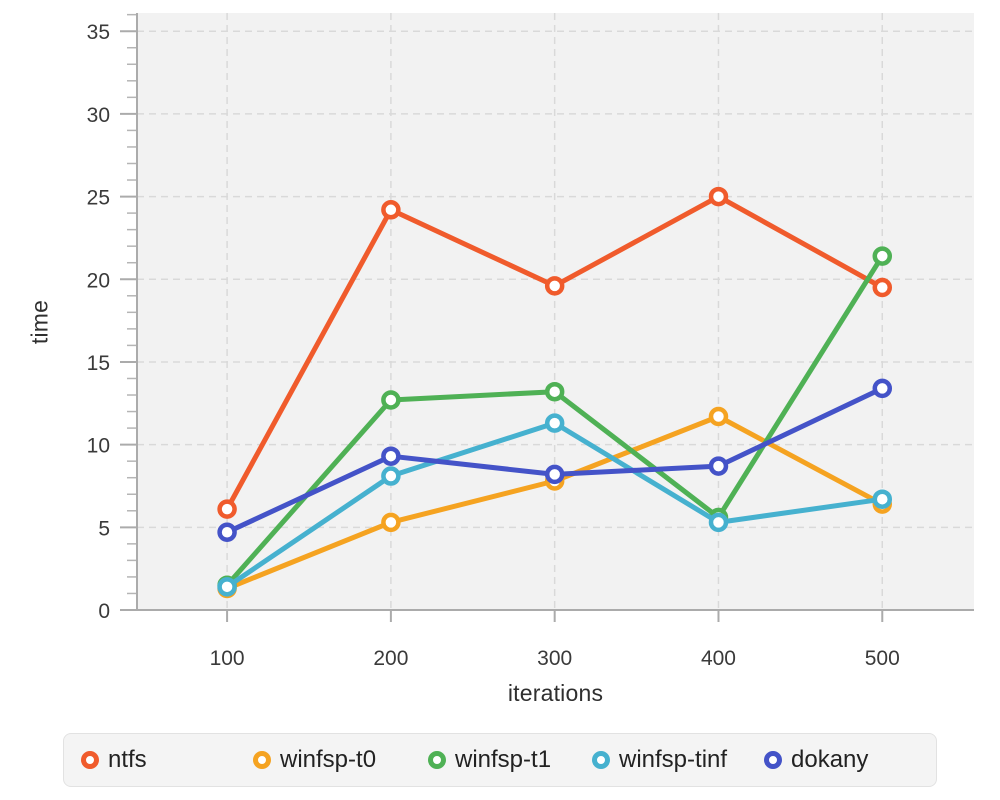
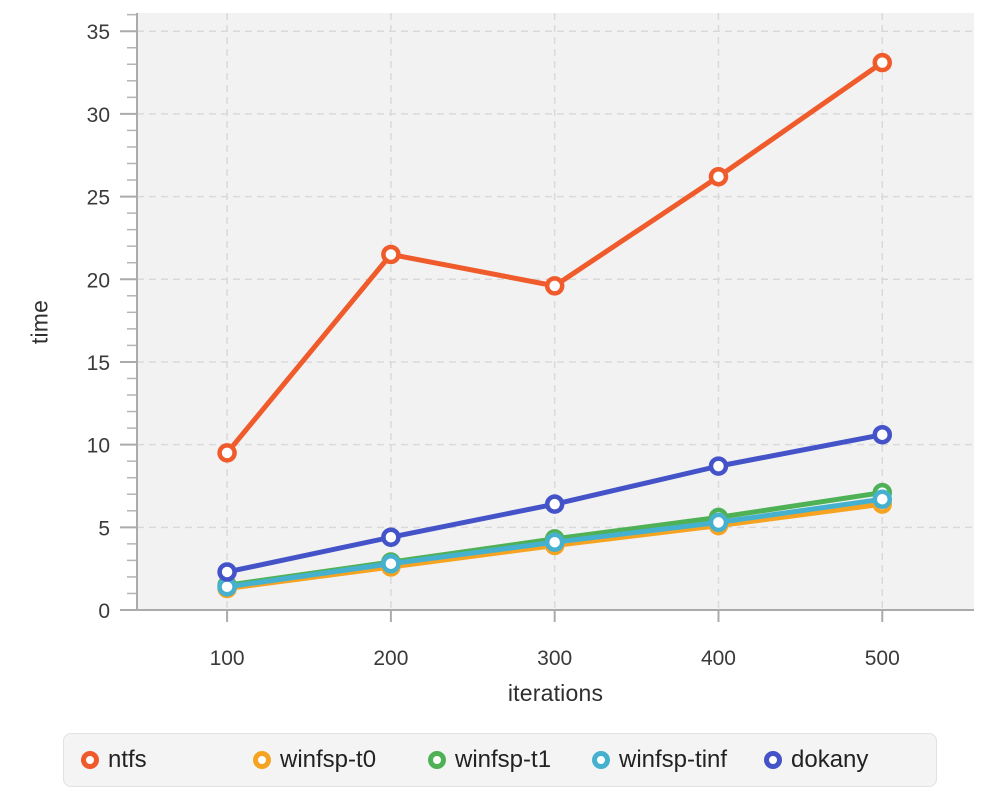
ntfs/100: 6.1 -> 9.5
dokany/100: 4.7 -> 2.3
ntfs/200: 24.2 -> 21.5
winfsp-t0/200: 5.3 -> 2.6
winfsp-t1/200: 12.7 -> 2.9
winfsp-tinf/200: 8.1 -> 2.8
dokany/200: 9.3 -> 4.4
winfsp-t0/300: 7.8 -> 3.9
winfsp-t1/300: 13.2 -> 4.3
winfsp-tinf/300: 11.3 -> 4.1
dokany/300: 8.2 -> 6.4
ntfs/400: 25.0 -> 26.2
winfsp-t0/400: 11.7 -> 5.1
ntfs/500: 19.5 -> 33.1
winfsp-t1/500: 21.4 -> 7.1
dokany/500: 13.4 -> 10.6
